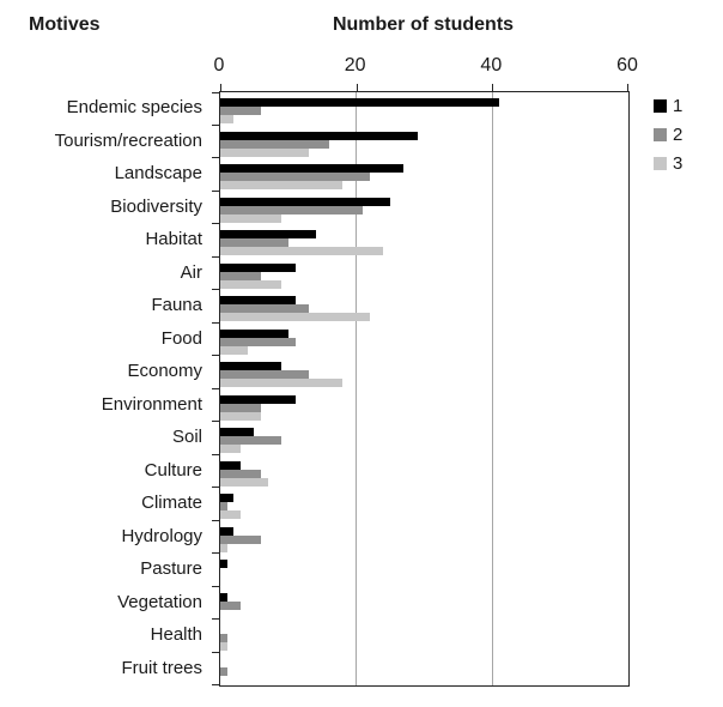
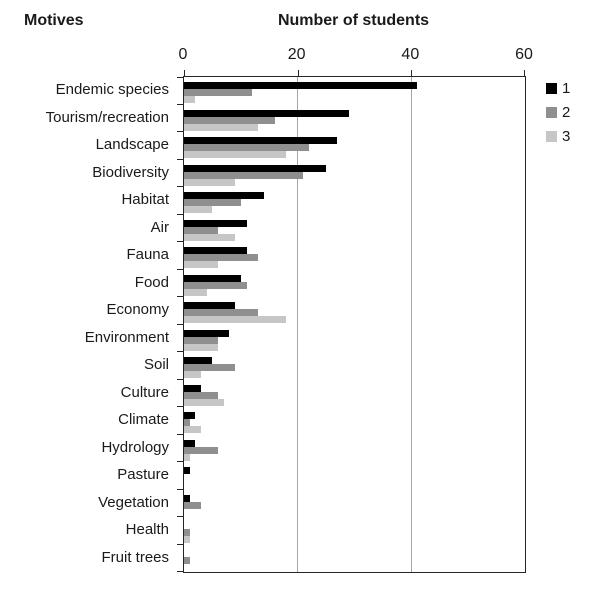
2/Endemic species: 6 -> 12
3/Habitat: 24 -> 5
3/Fauna: 22 -> 6
1/Environment: 11 -> 8
